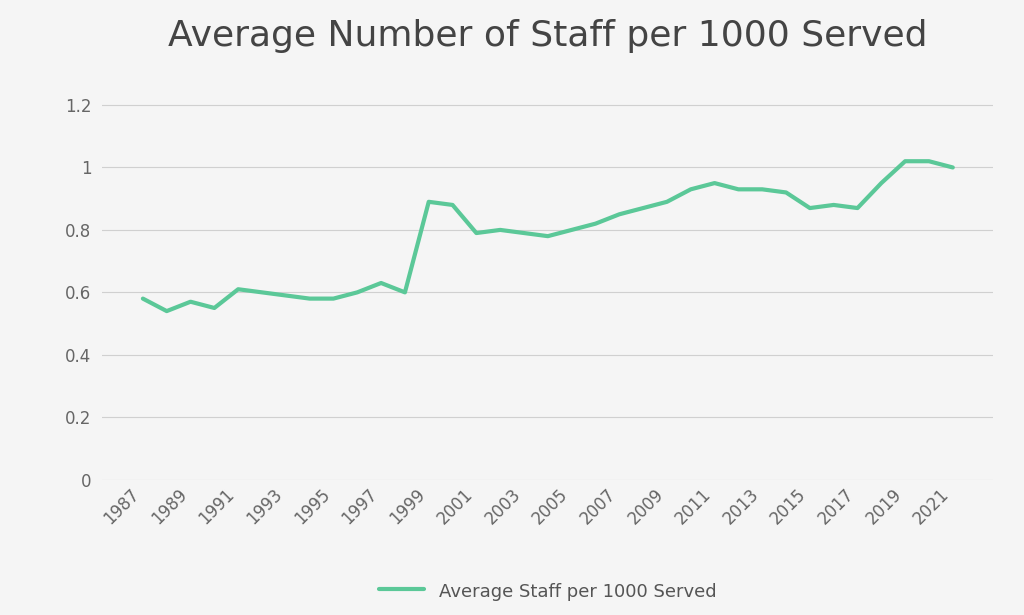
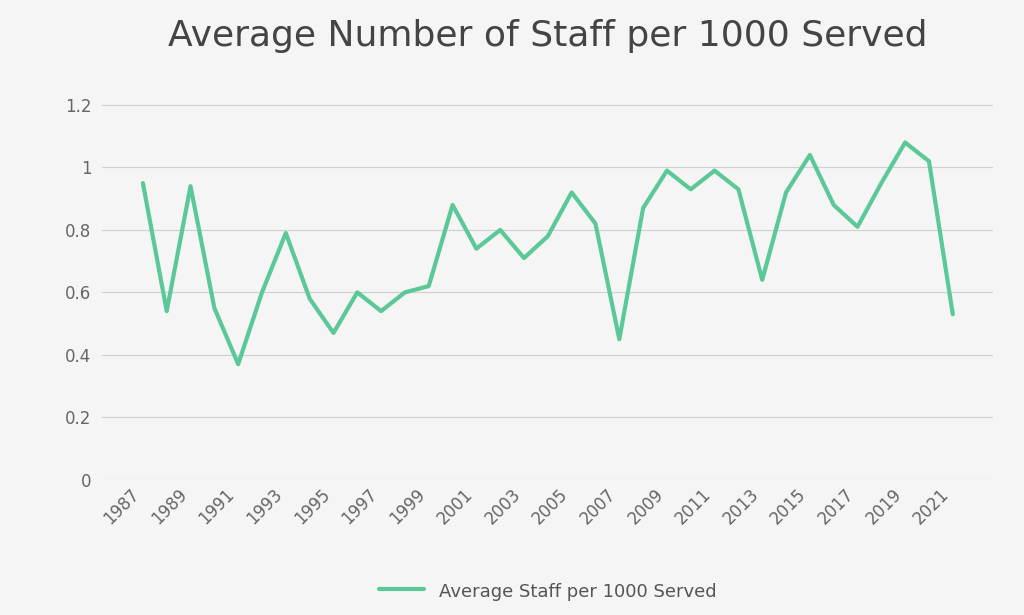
1987: 0.58 -> 0.95
1989: 0.57 -> 0.94
1991: 0.61 -> 0.37
1993: 0.59 -> 0.79
1995: 0.58 -> 0.47
1997: 0.63 -> 0.54
1999: 0.89 -> 0.62
2001: 0.79 -> 0.74
2003: 0.79 -> 0.71
2005: 0.80 -> 0.92
2007: 0.85 -> 0.45
2009: 0.89 -> 0.99
2011: 0.95 -> 0.99
2013: 0.93 -> 0.64
2015: 0.87 -> 1.04
2017: 0.87 -> 0.81
2019: 1.02 -> 1.08
2021: 1.00 -> 0.53
